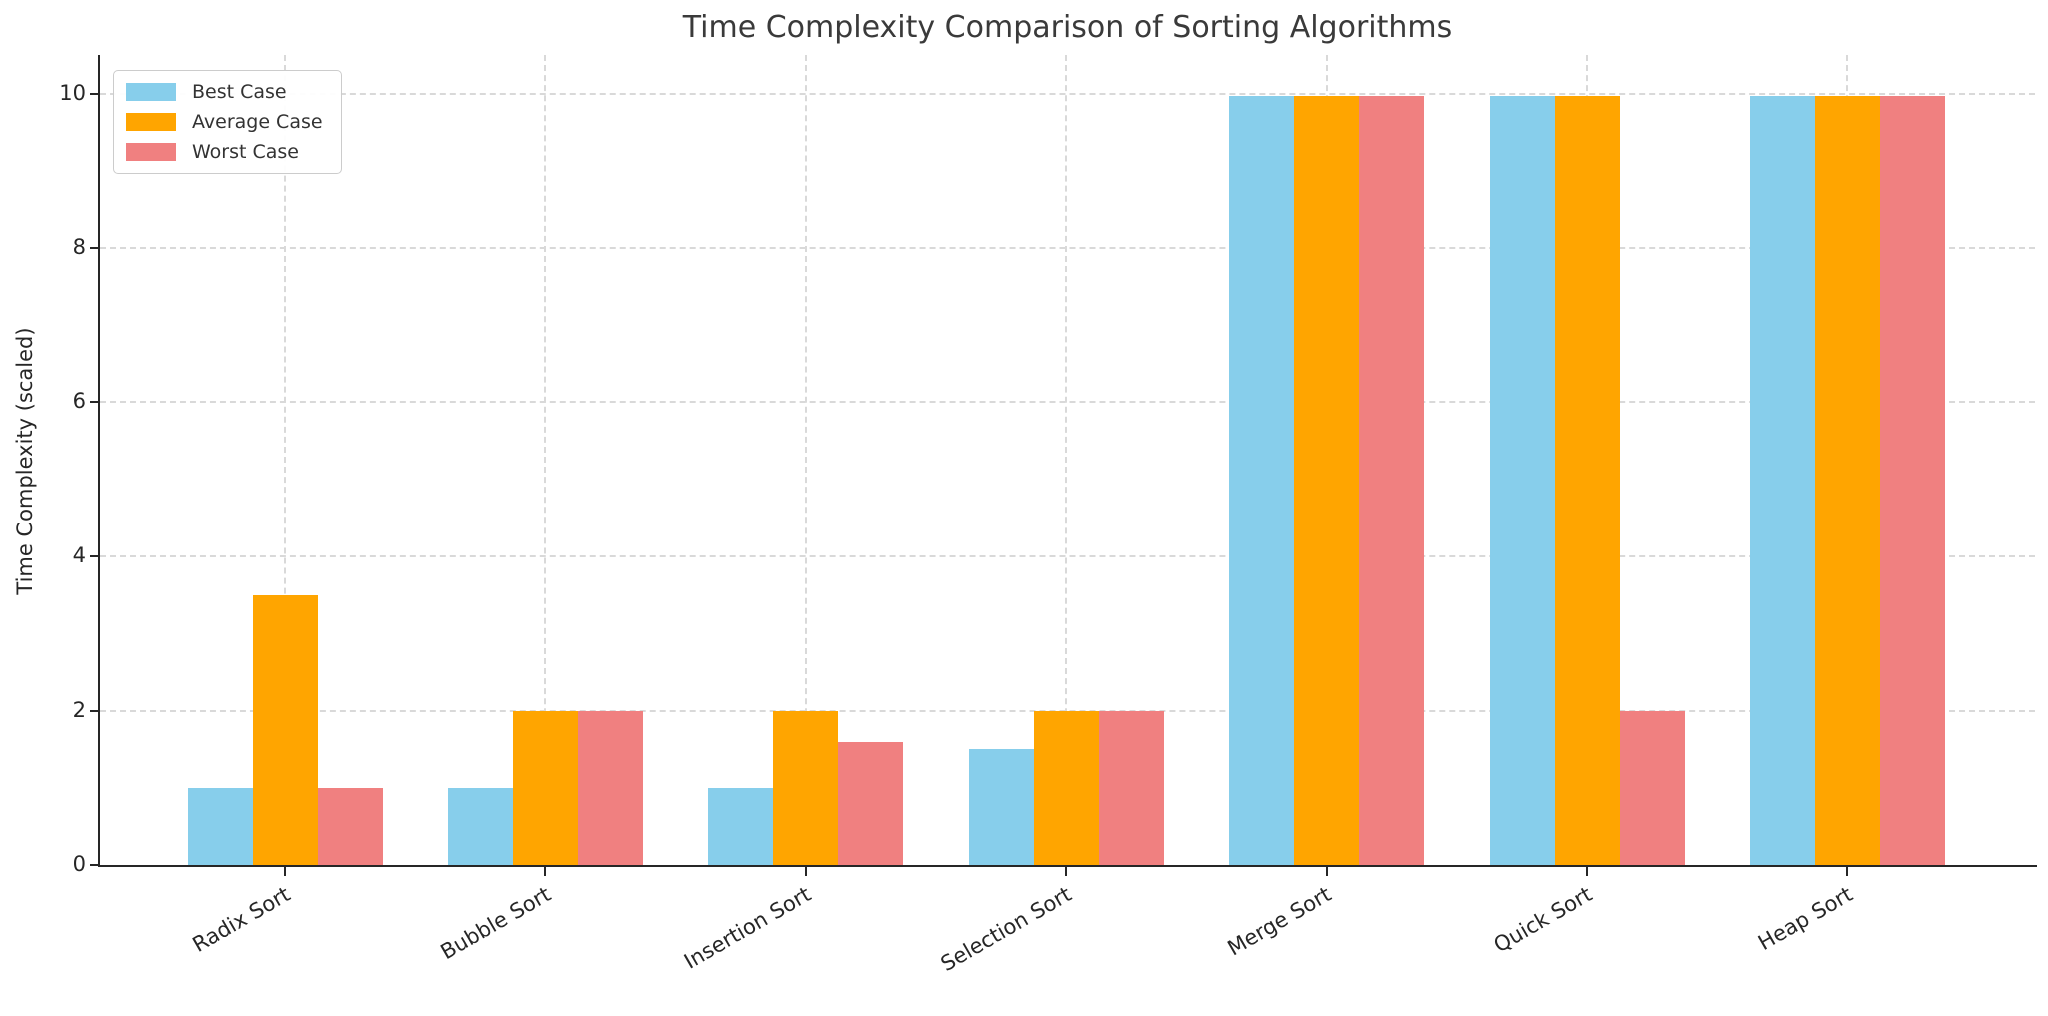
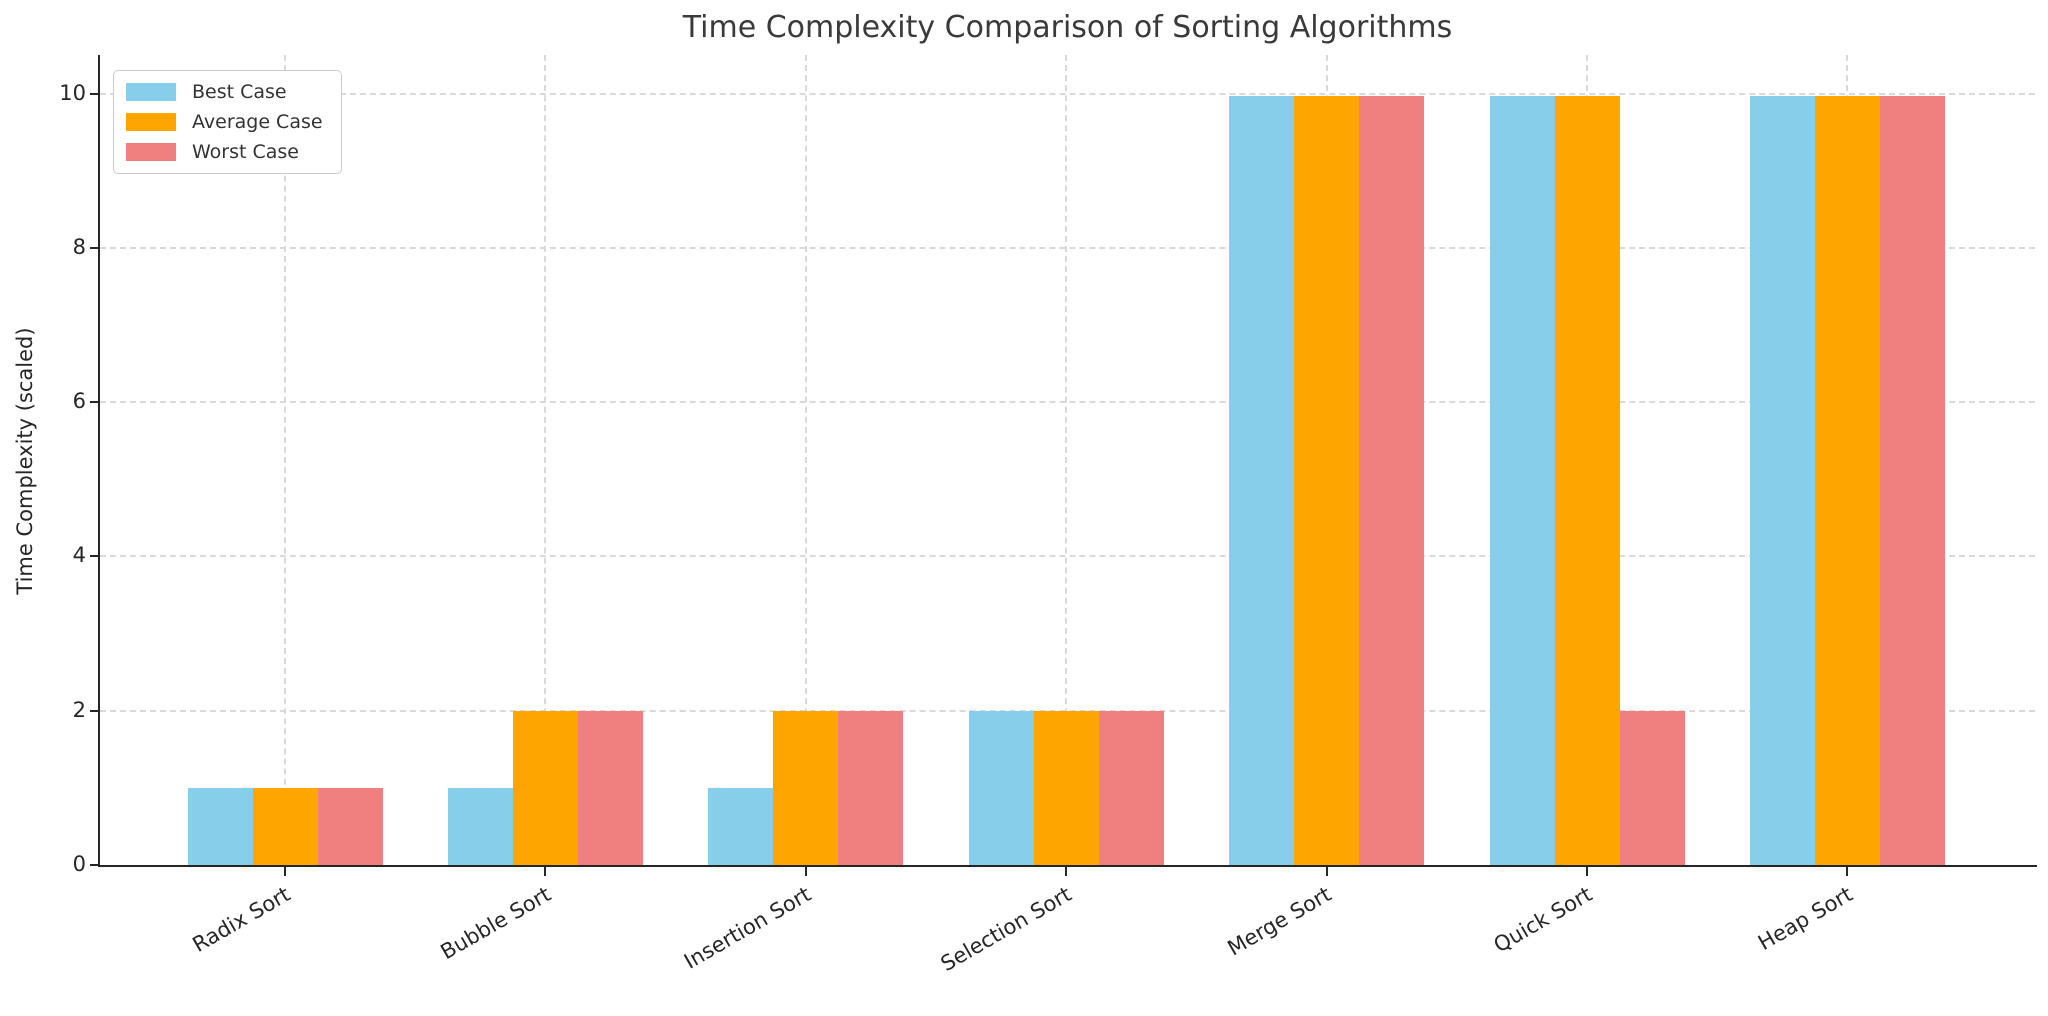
Average Case/Radix Sort: 3.5 -> 1.0
Worst Case/Insertion Sort: 1.6 -> 2.0
Best Case/Selection Sort: 1.5 -> 2.0
